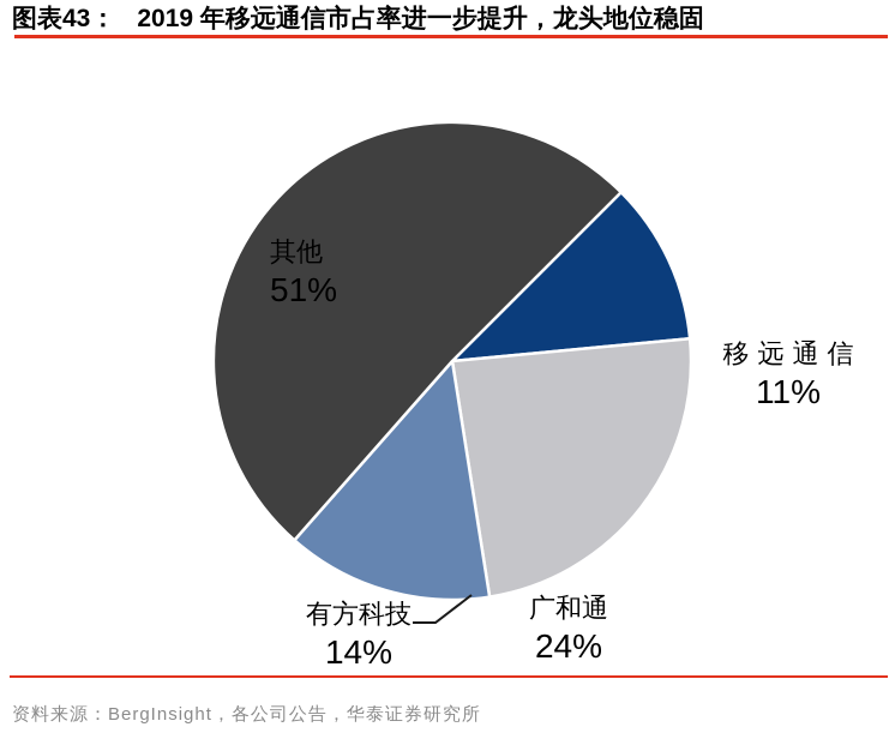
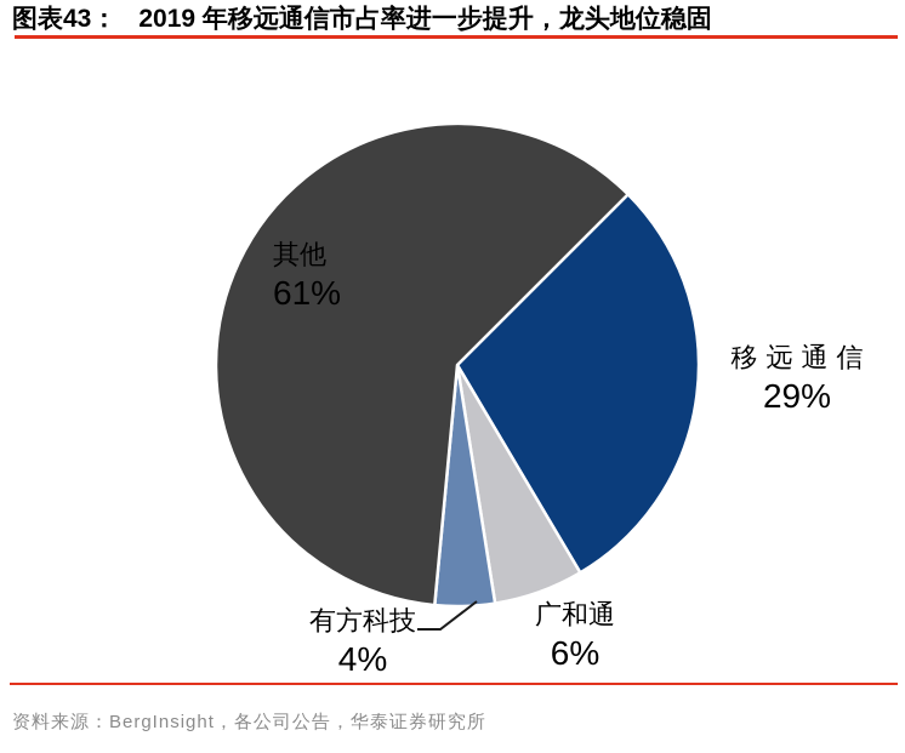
移远通信: 11% -> 29%
广和通: 24% -> 6%
有方科技: 14% -> 4%
其他: 51% -> 61%
